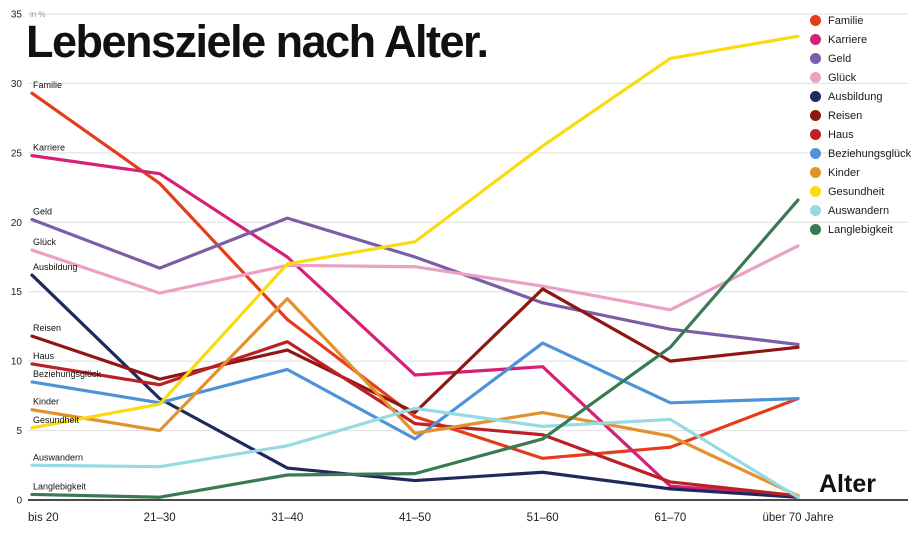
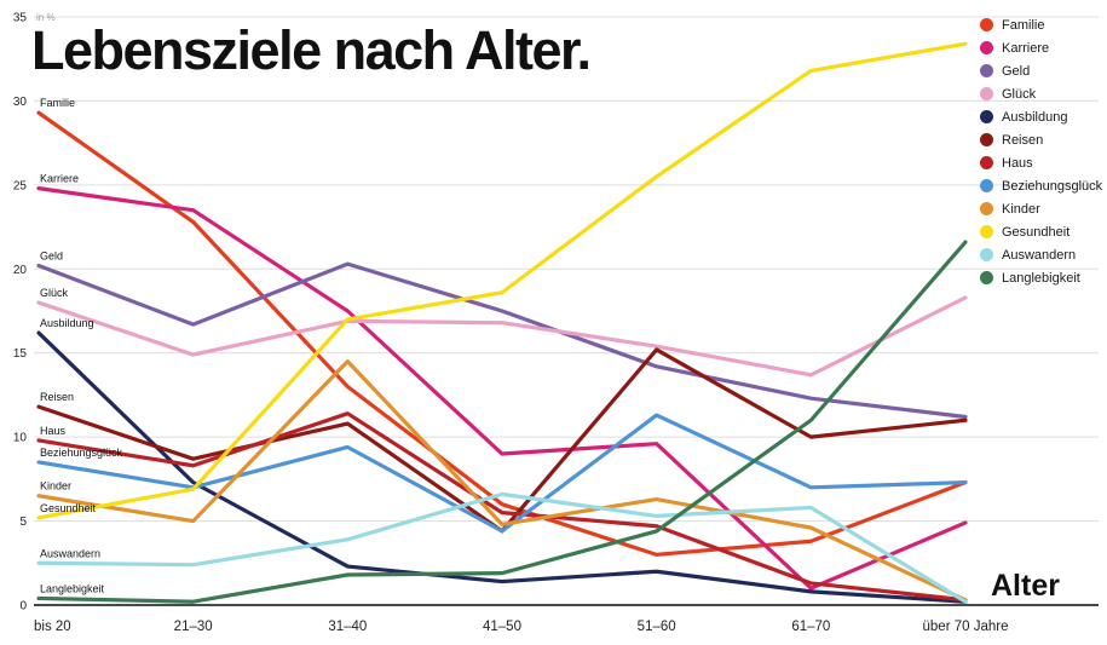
Reisen/41–50: 6.3 -> 4.4
Karriere/über 70 Jahre: 0.3 -> 4.9
